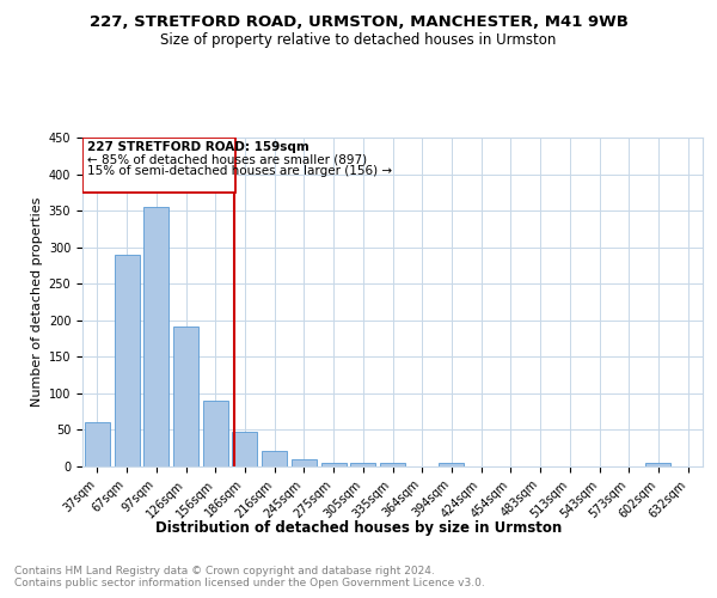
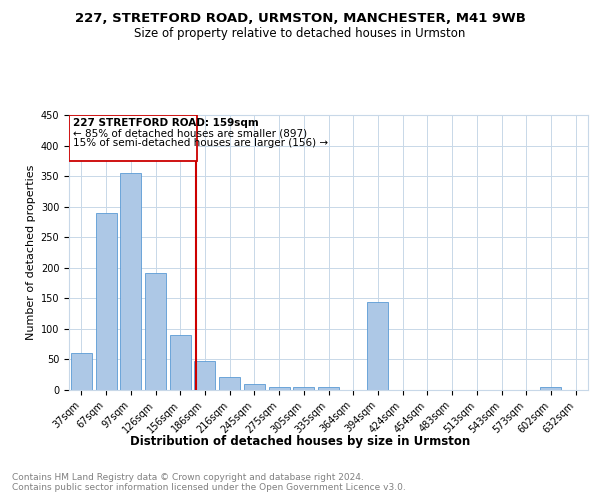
394sqm: 5 -> 144
